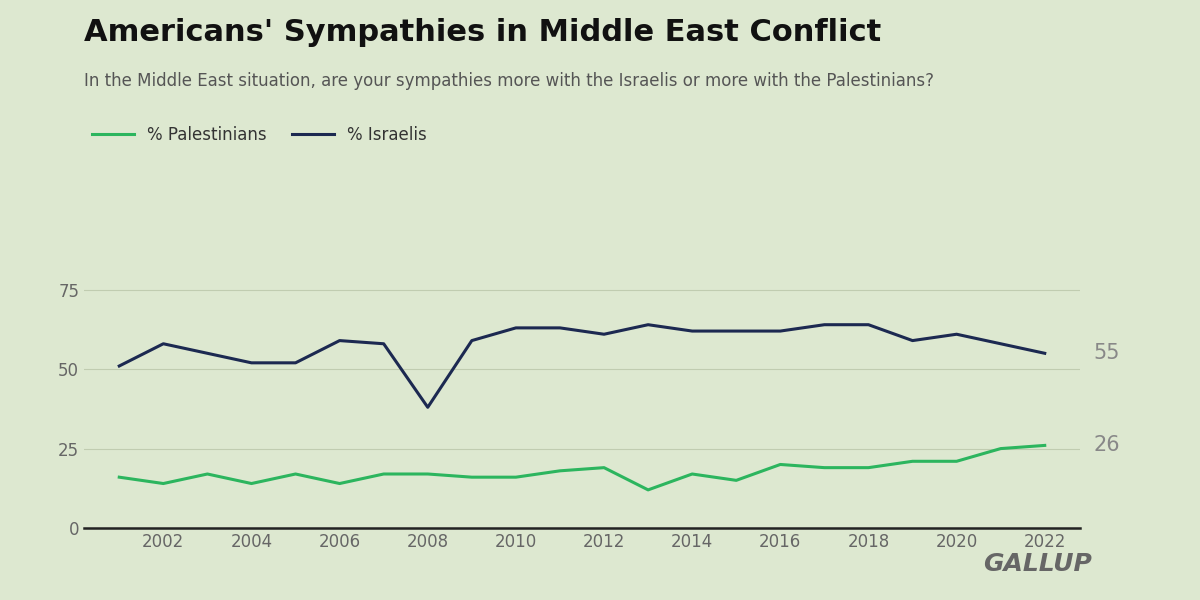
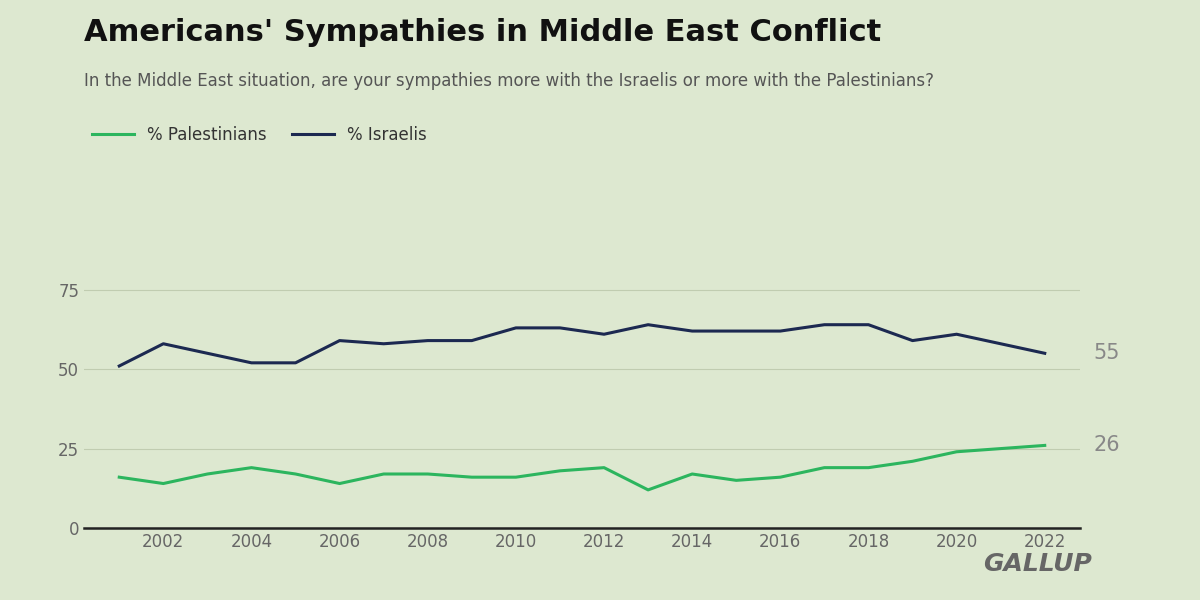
% Palestinians/2004: 14 -> 19
% Israelis/2008: 38 -> 59
% Palestinians/2016: 20 -> 16
% Palestinians/2020: 21 -> 24
